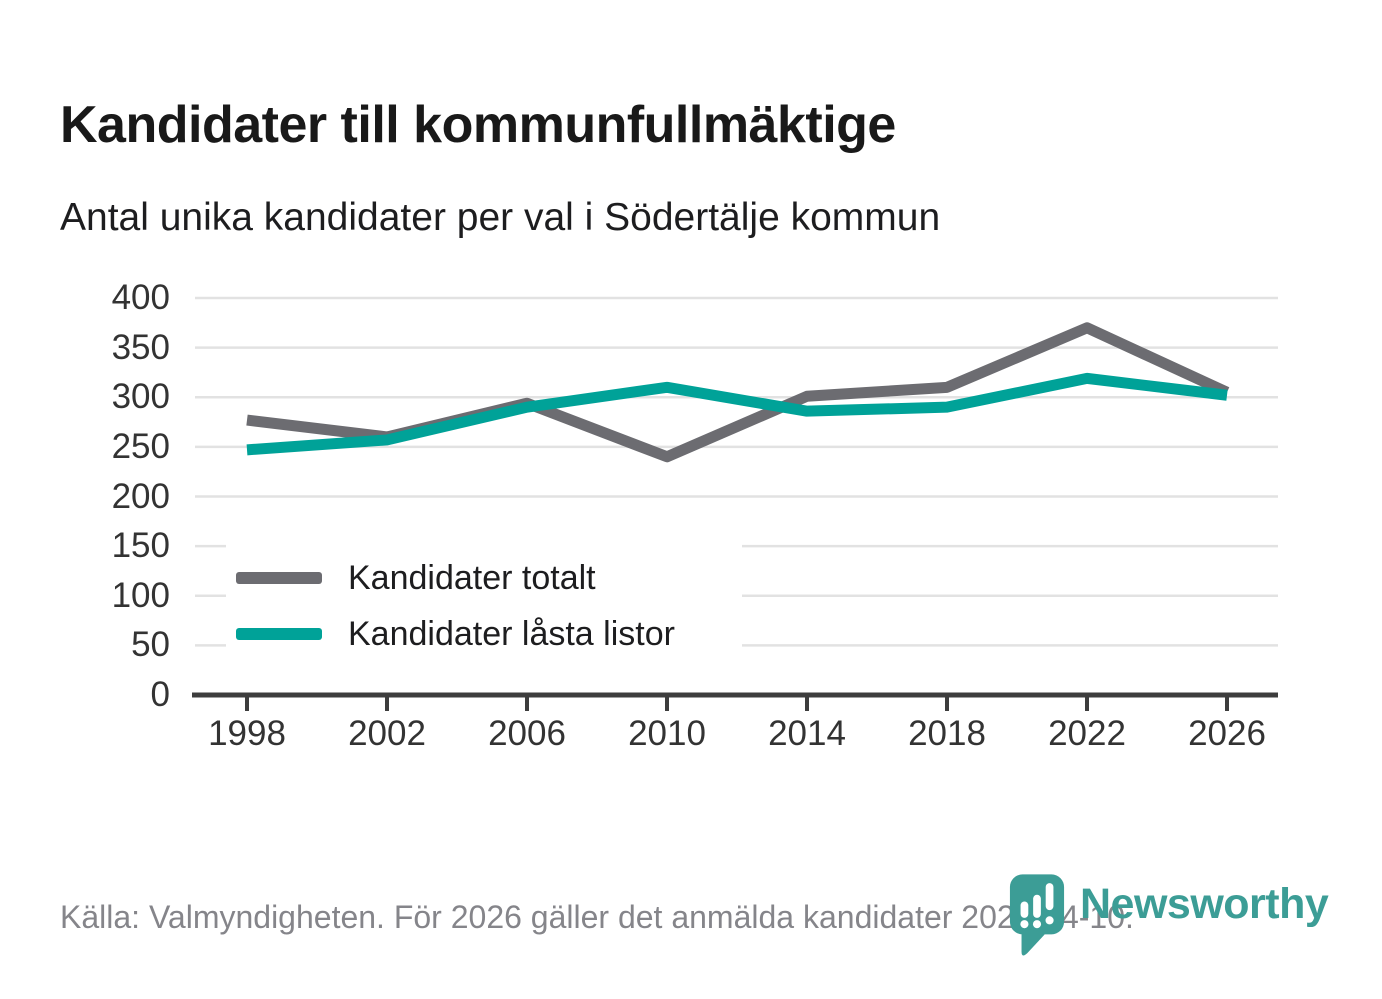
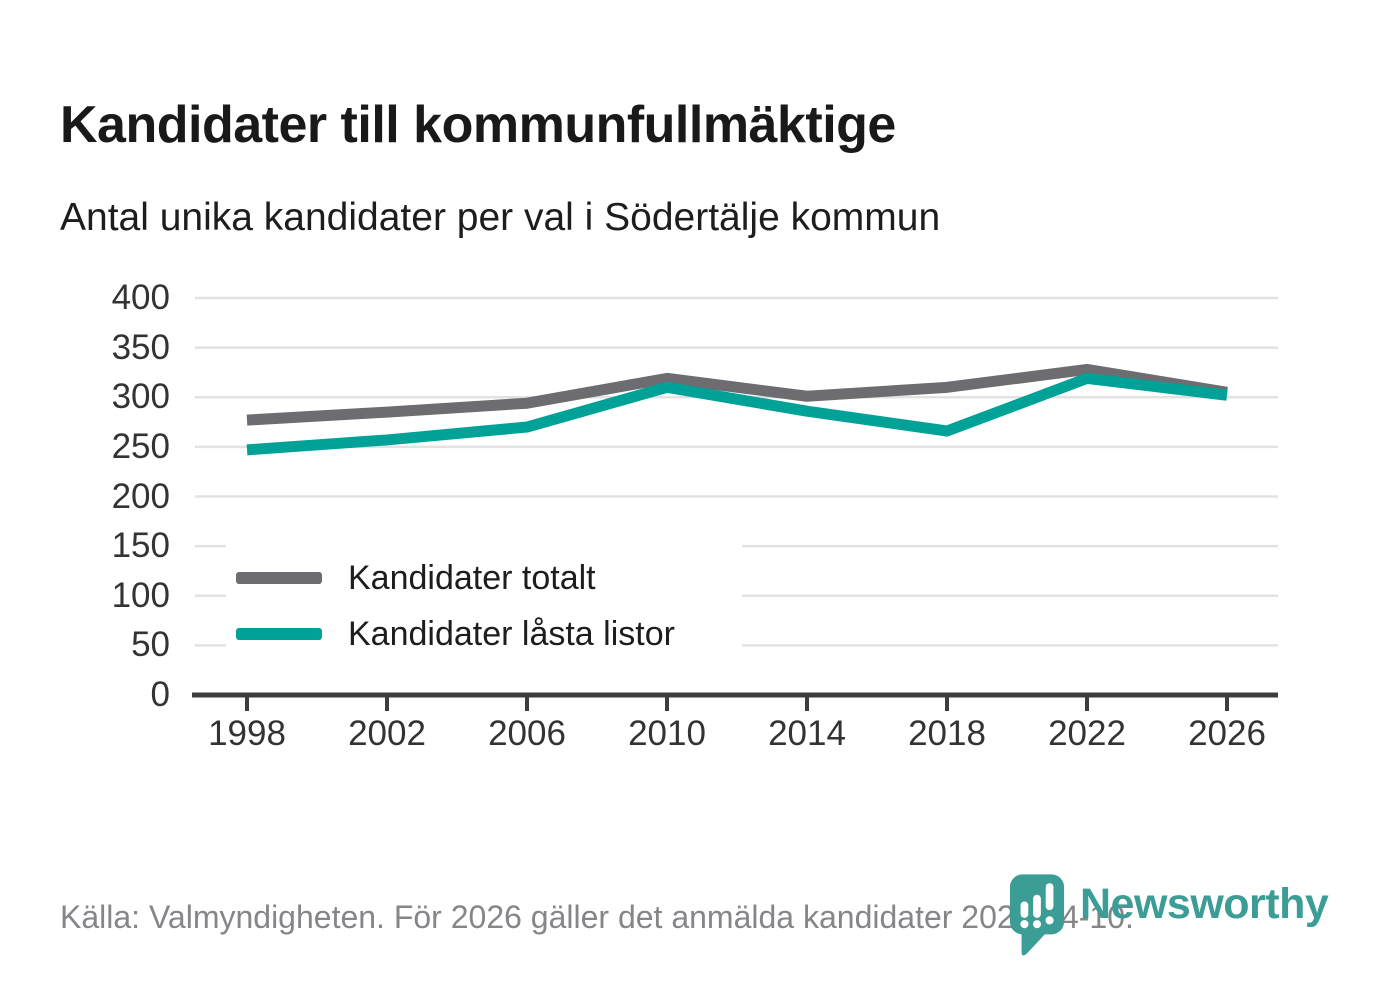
Kandidater totalt/2002: 260 -> 280
Kandidater låsta listor/2006: 290 -> 270
Kandidater totalt/2010: 240 -> 320
Kandidater låsta listor/2018: 290 -> 270
Kandidater totalt/2022: 370 -> 330
